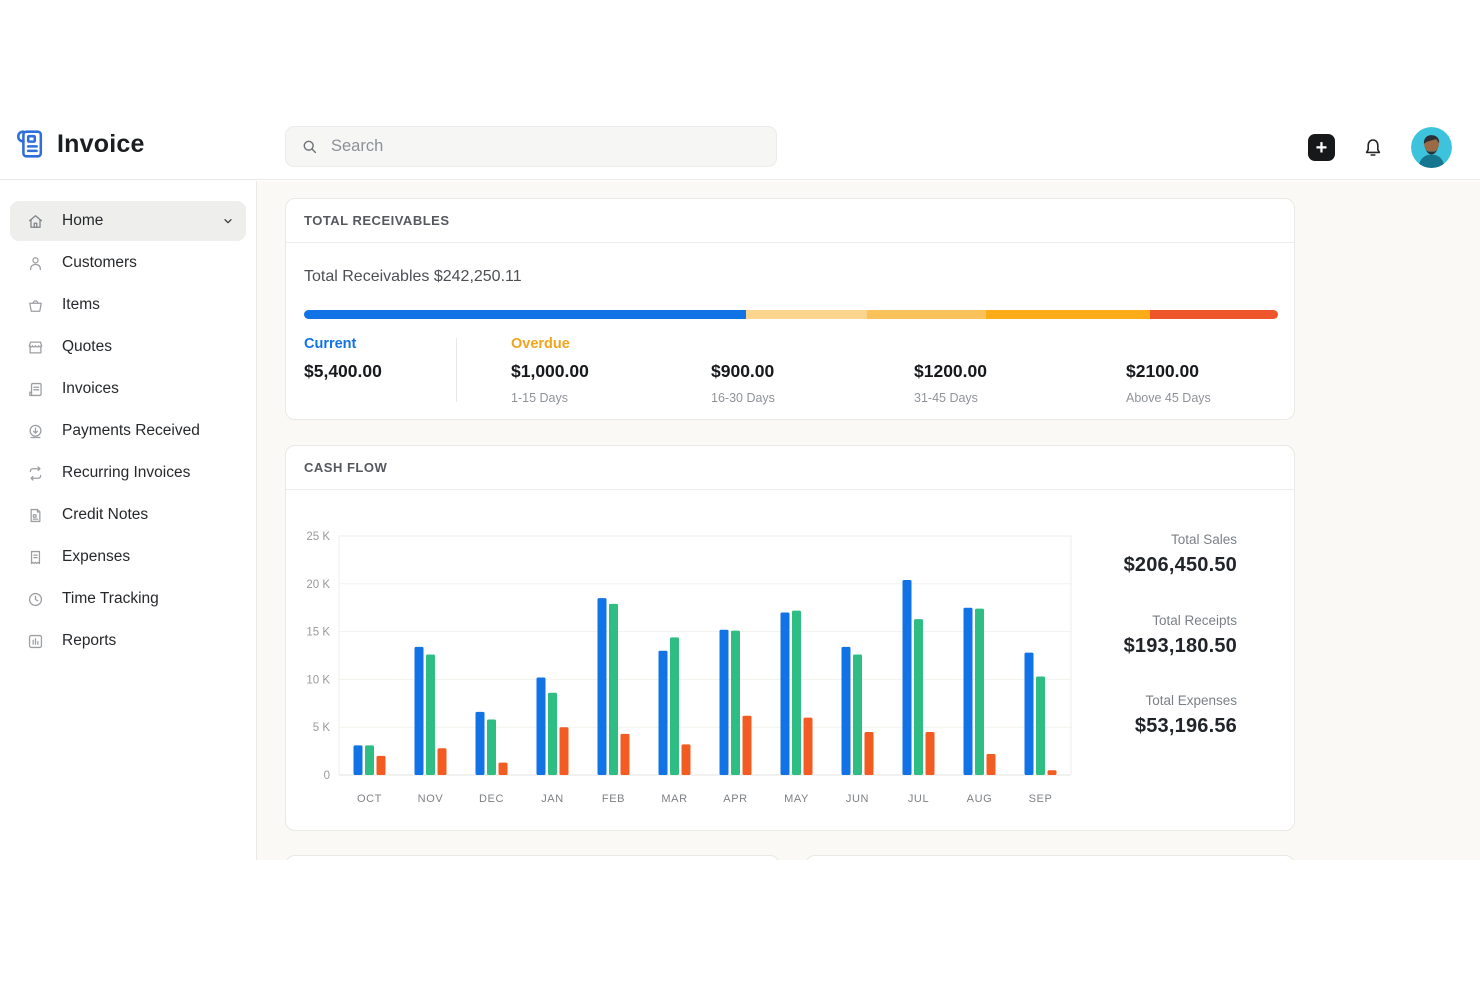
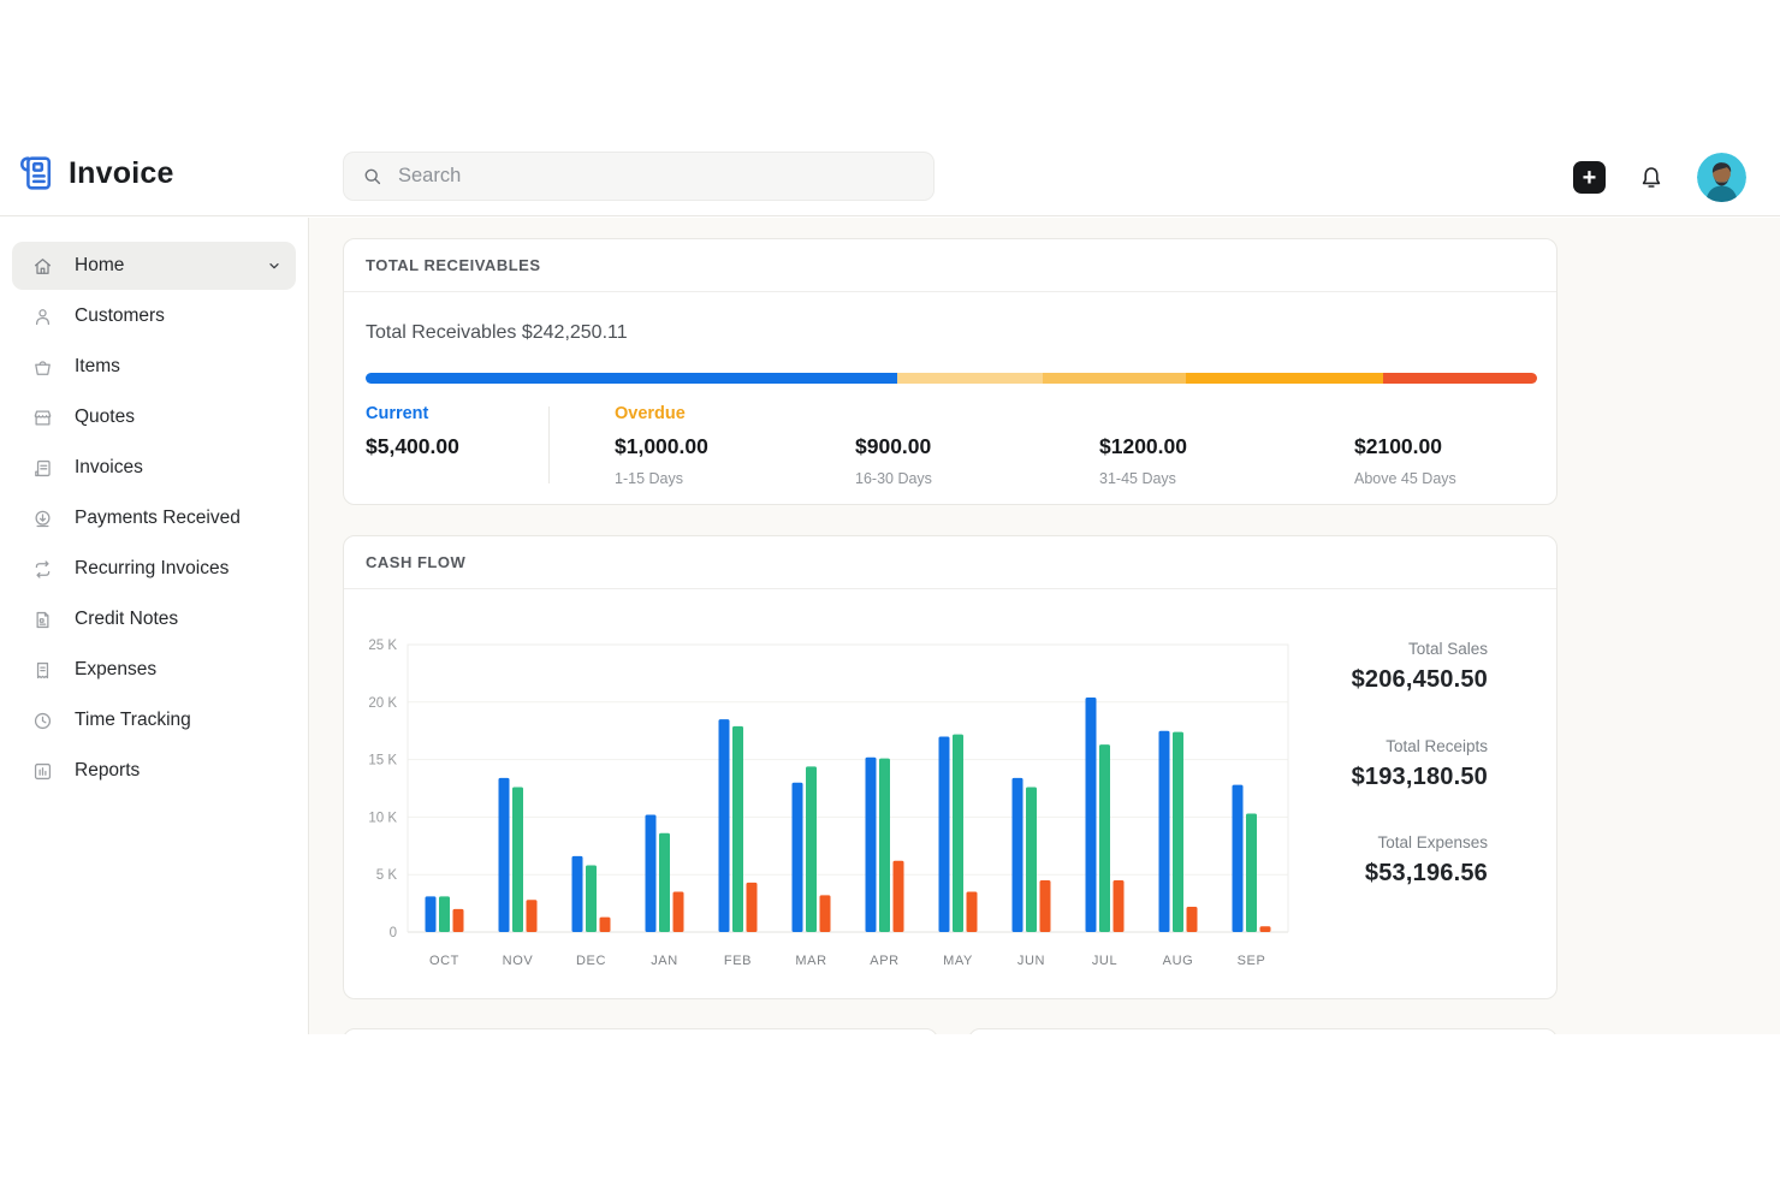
Expenses/JAN: 5K -> 4K
Expenses/MAY: 6K -> 4K
